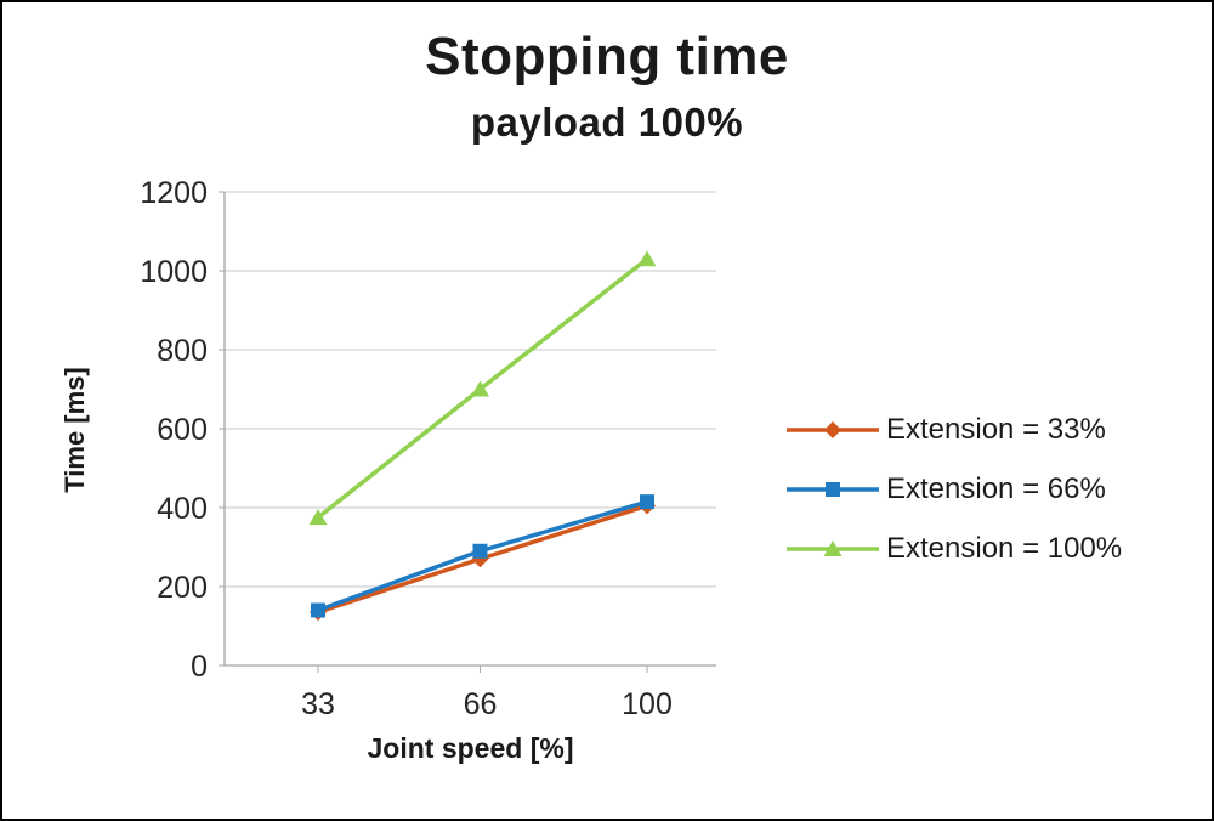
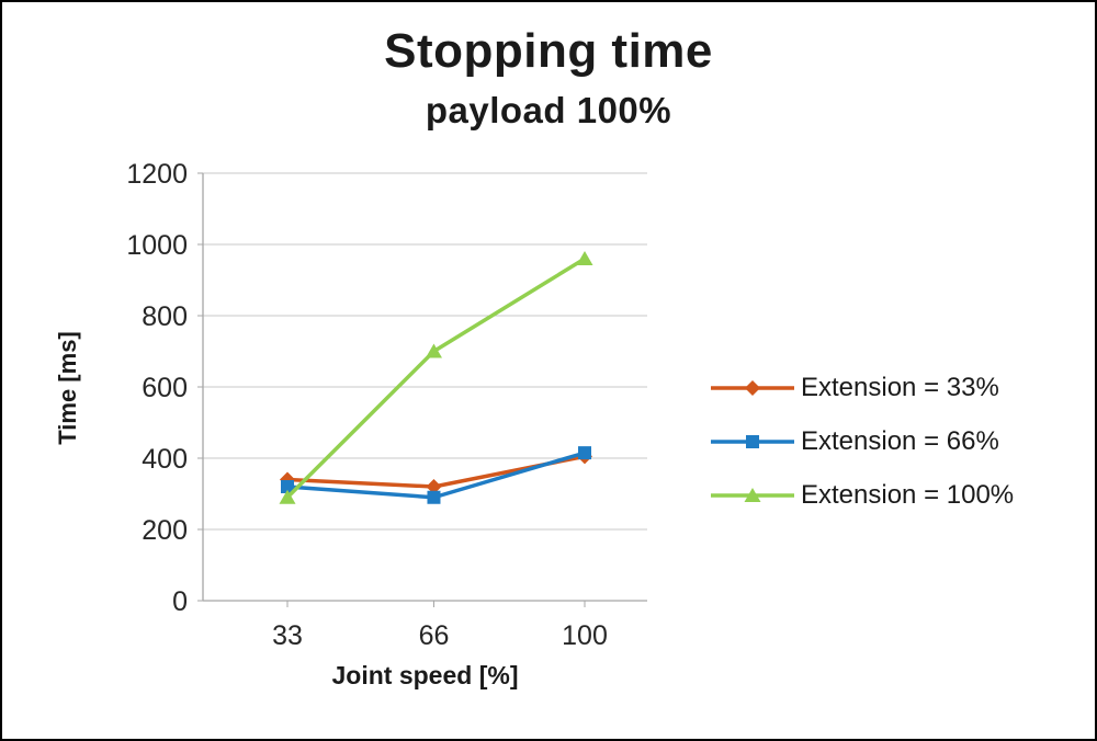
Extension = 33%/33: 140 -> 340
Extension = 66%/33: 140 -> 320
Extension = 100%/33: 380 -> 290
Extension = 33%/66: 270 -> 320
Extension = 100%/100: 1030 -> 960
